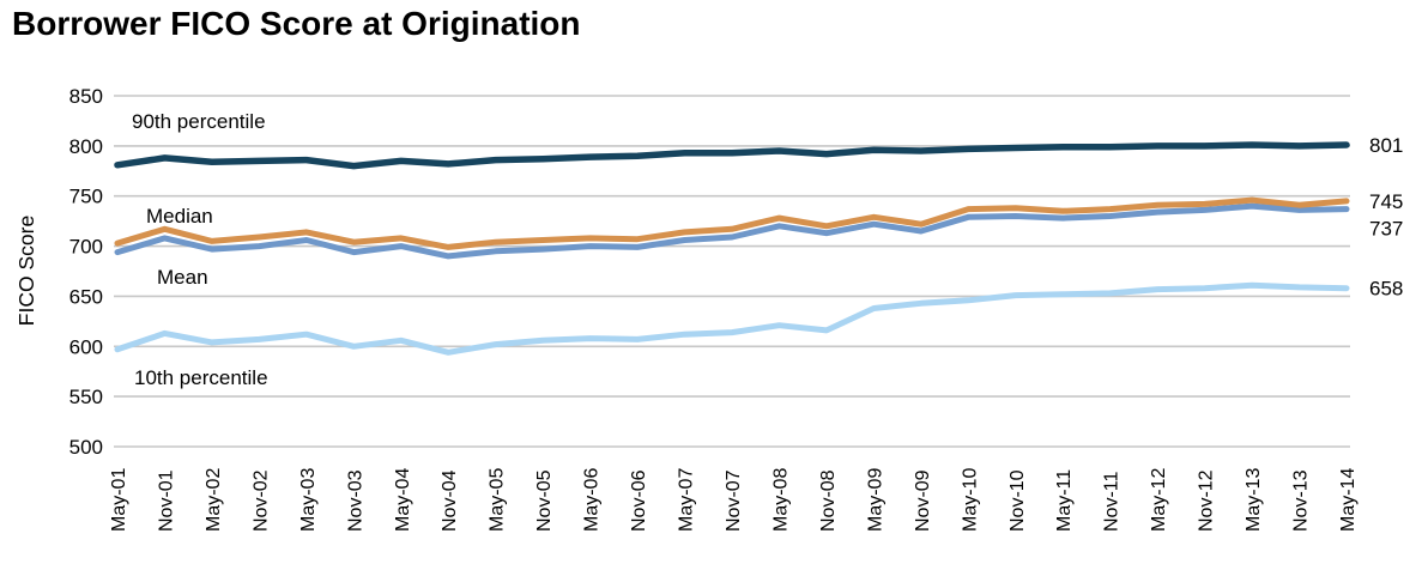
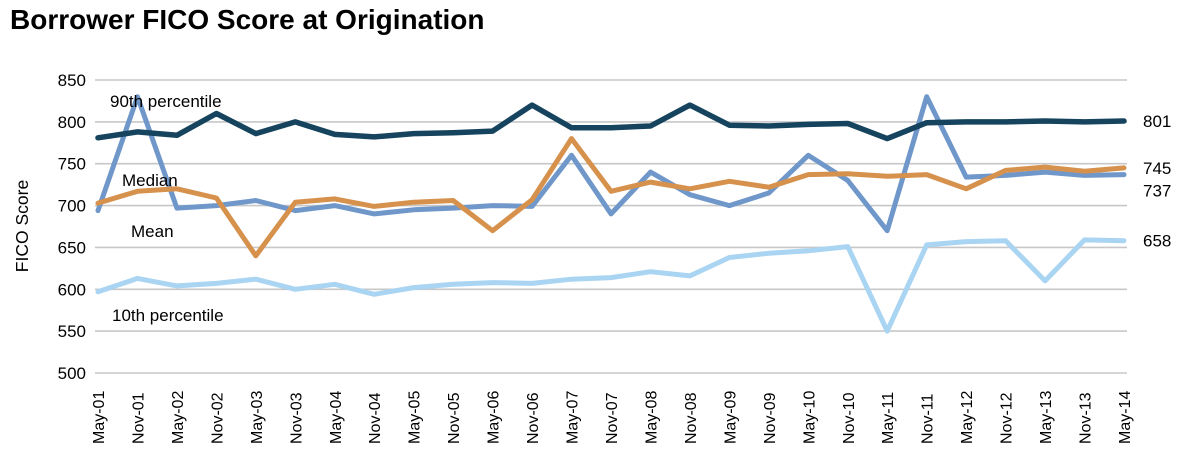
Mean/Nov-01: 710 -> 830
Median/May-02: 700 -> 720
90th percentile/Nov-02: 780 -> 810
Median/May-03: 710 -> 640
90th percentile/Nov-03: 780 -> 800
Median/May-06: 710 -> 670
90th percentile/Nov-06: 790 -> 820
Median/May-07: 710 -> 780
Mean/May-07: 710 -> 760
Mean/Nov-07: 710 -> 690
Mean/May-08: 720 -> 740
90th percentile/Nov-08: 790 -> 820
Mean/May-09: 720 -> 700
Mean/May-10: 730 -> 760
90th percentile/May-11: 800 -> 780
Mean/May-11: 730 -> 670
10th percentile/May-11: 650 -> 550
Mean/Nov-11: 730 -> 830
Median/May-12: 740 -> 720
10th percentile/May-13: 660 -> 610
